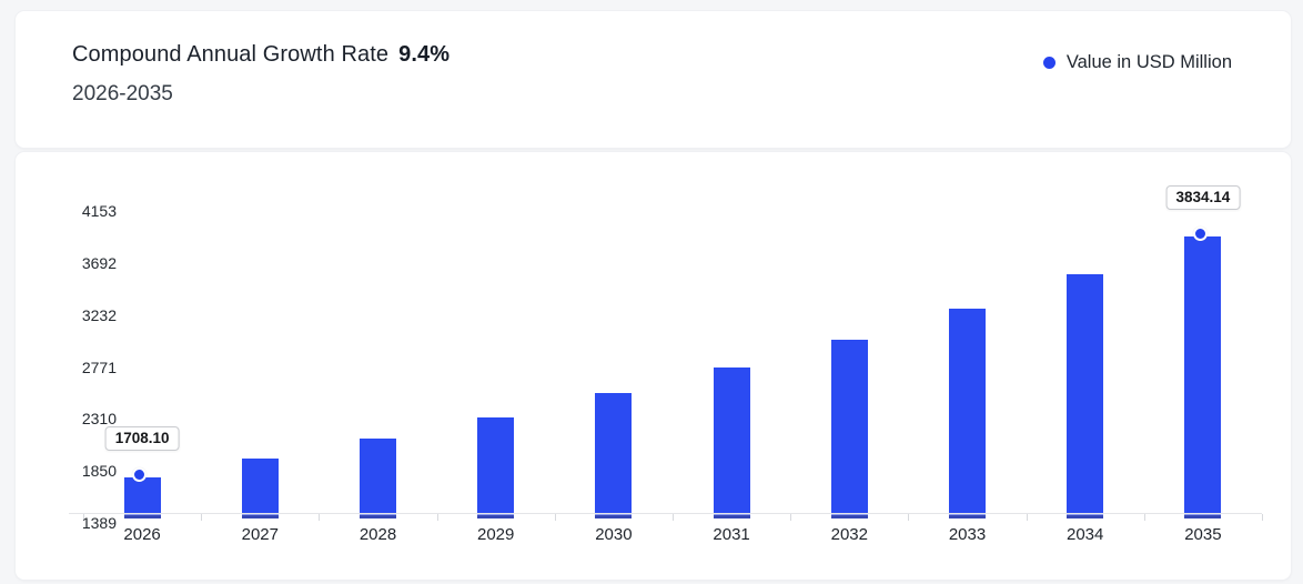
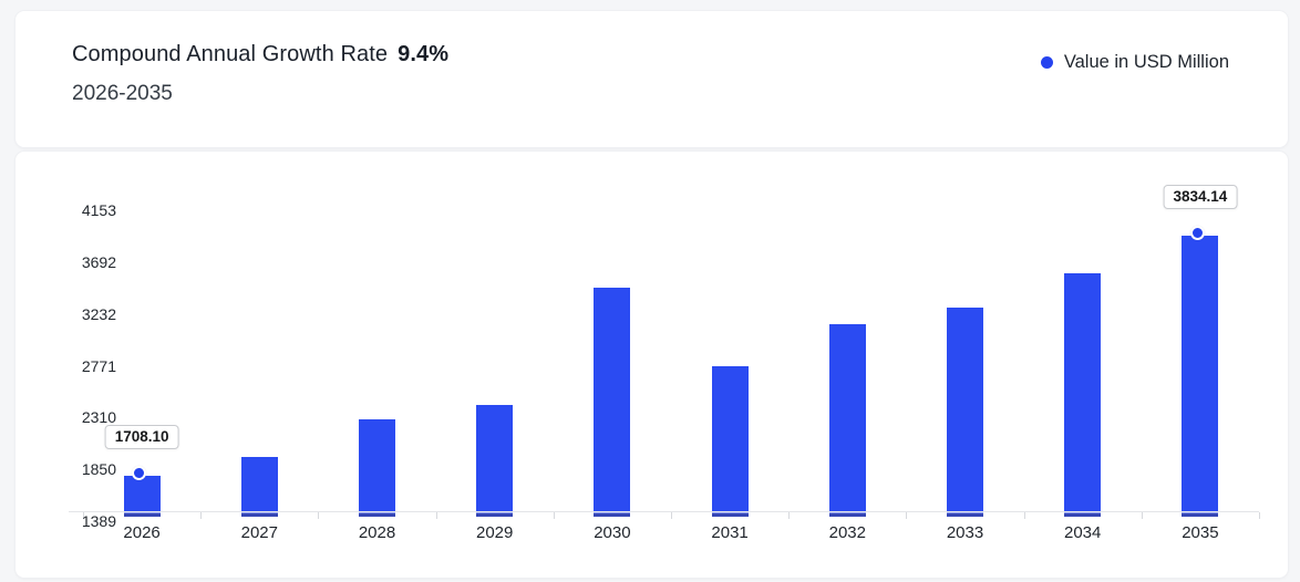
2028: 2040 -> 2210
2029: 2240 -> 2330
2030: 2450 -> 3380
2032: 2930 -> 3050
